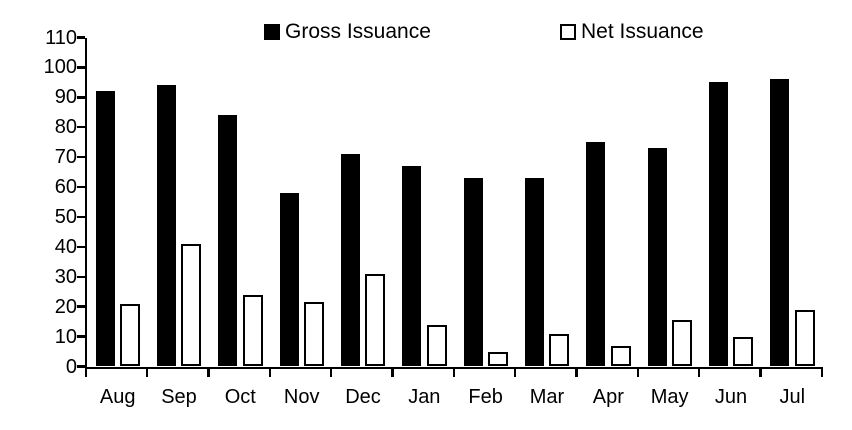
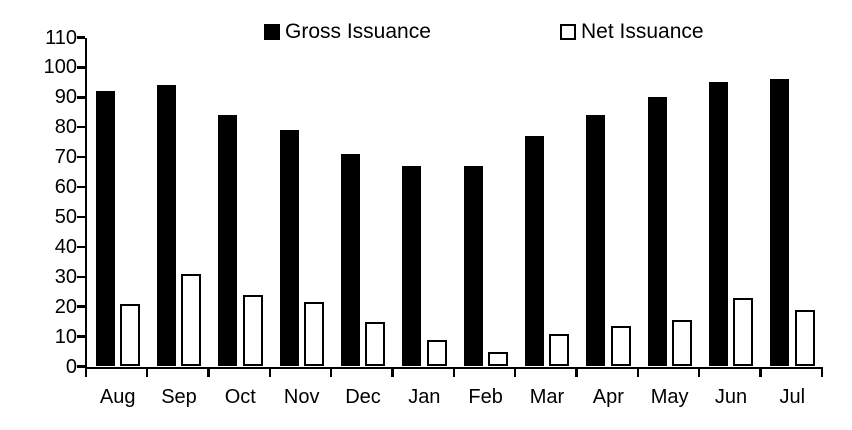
Net Issuance/Sep: 41 -> 31
Gross Issuance/Nov: 58 -> 79
Net Issuance/Dec: 31 -> 15
Net Issuance/Jan: 14 -> 9
Gross Issuance/Feb: 63 -> 67
Gross Issuance/Mar: 63 -> 77
Gross Issuance/Apr: 75 -> 84
Net Issuance/Apr: 7 -> 14
Gross Issuance/May: 73 -> 90
Net Issuance/Jun: 10 -> 23
